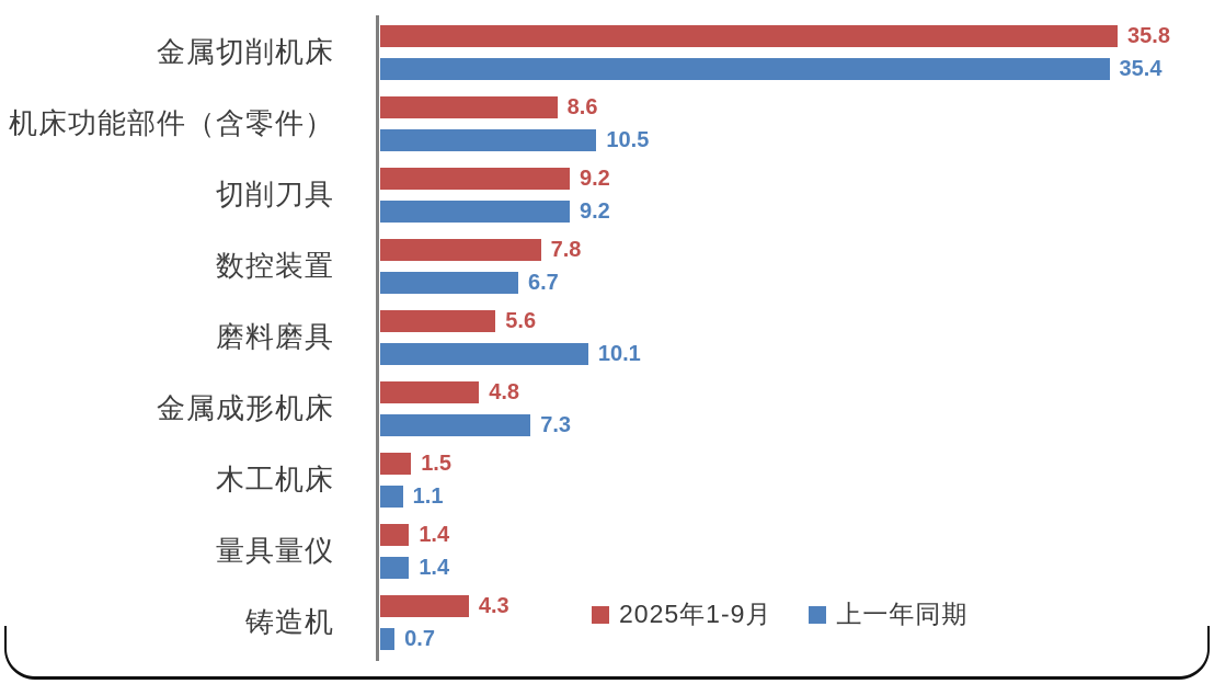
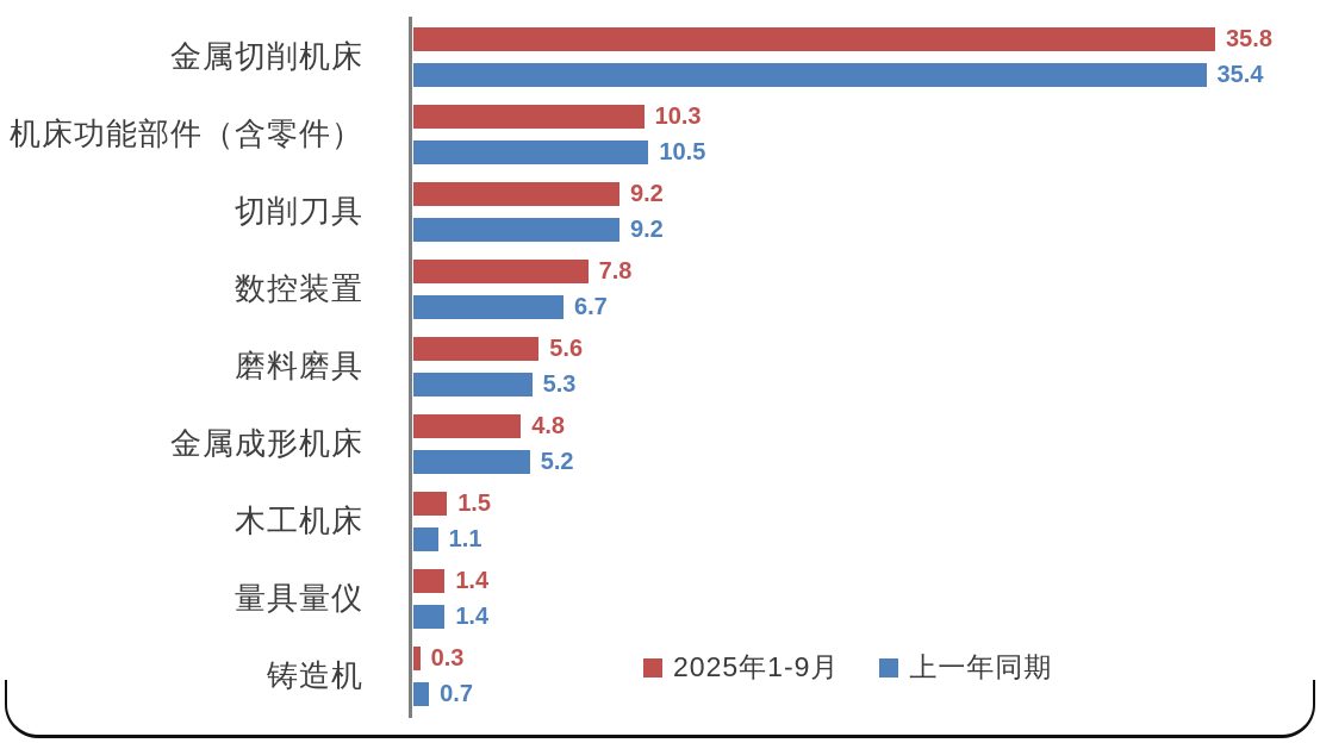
2025年1-9月/机床功能部件（含零件）: 8.6 -> 10.3
上一年同期/磨料磨具: 10.1 -> 5.3
上一年同期/金属成形机床: 7.3 -> 5.2
2025年1-9月/铸造机: 4.3 -> 0.3
